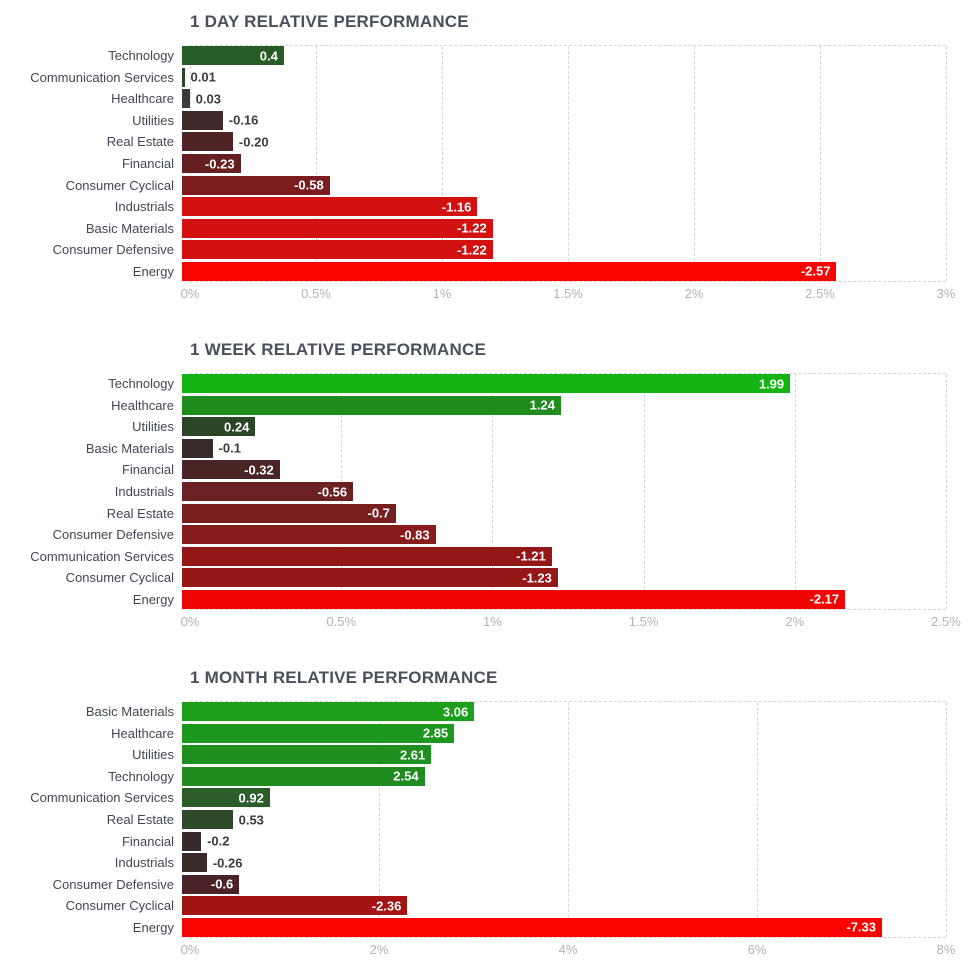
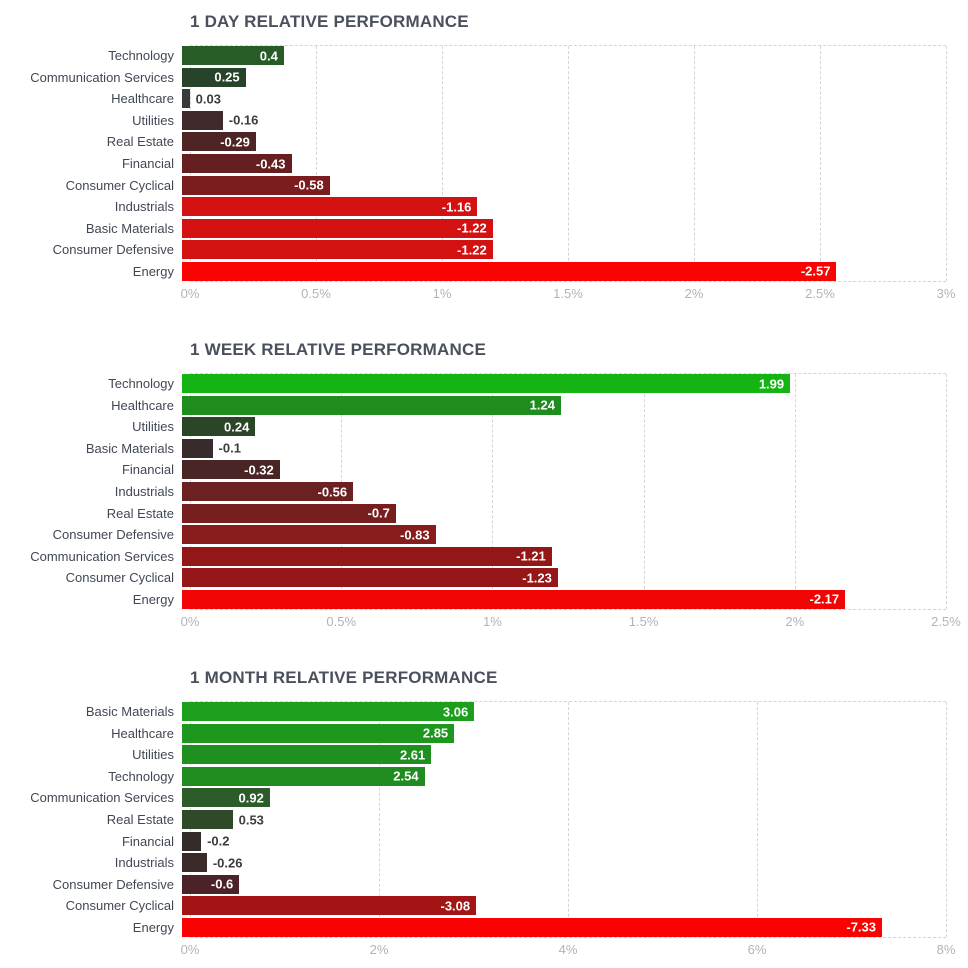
1 DAY RELATIVE PERFORMANCE/Communication Services: 0.01 -> 0.25
1 DAY RELATIVE PERFORMANCE/Real Estate: -0.20 -> -0.29
1 DAY RELATIVE PERFORMANCE/Financial: -0.23 -> -0.43
1 MONTH RELATIVE PERFORMANCE/Consumer Cyclical: -2.36 -> -3.08
